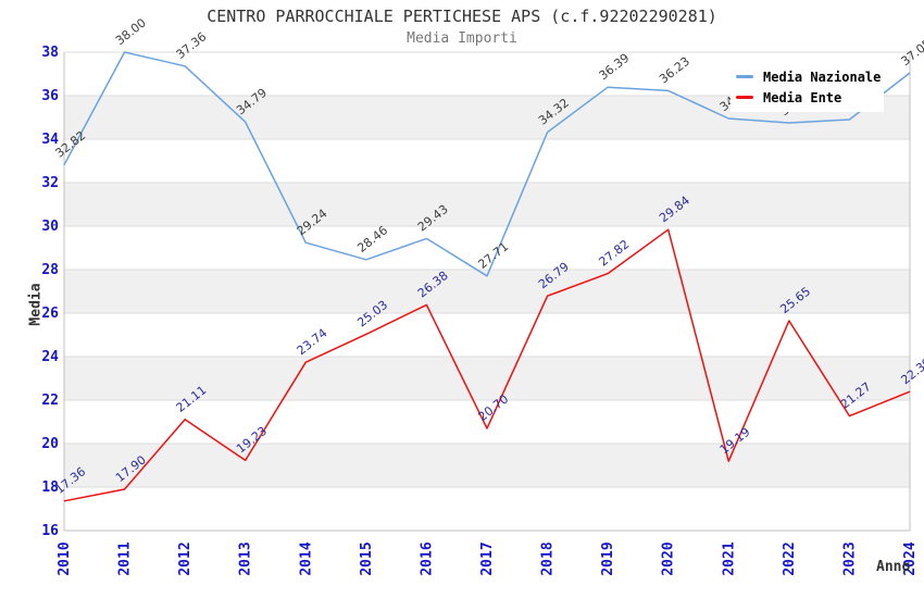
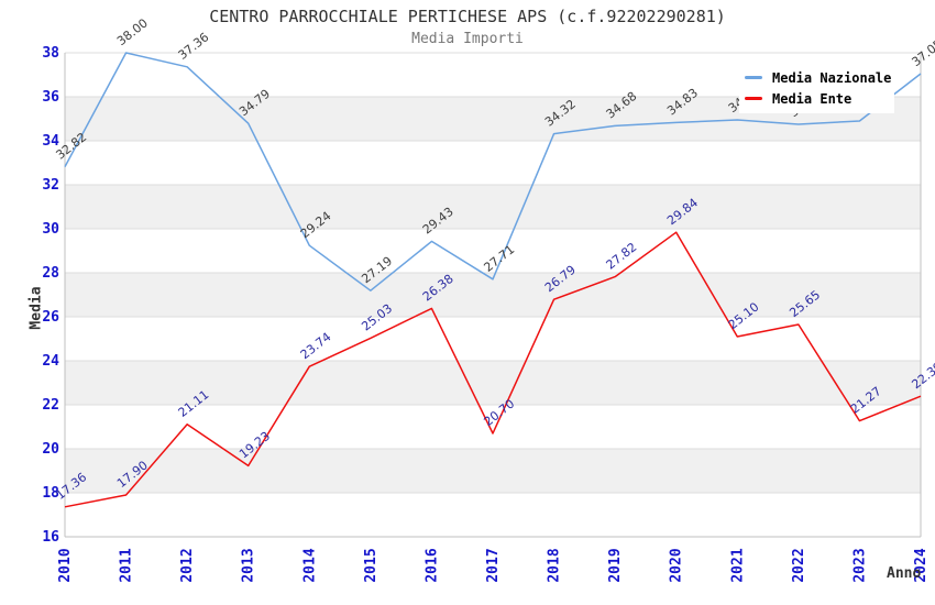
Media Nazionale/2015: 28.46 -> 27.19
Media Nazionale/2019: 36.39 -> 34.68
Media Nazionale/2020: 36.23 -> 34.83
Media Ente/2021: 19.19 -> 25.10
